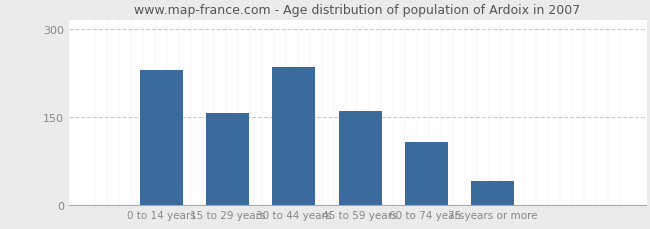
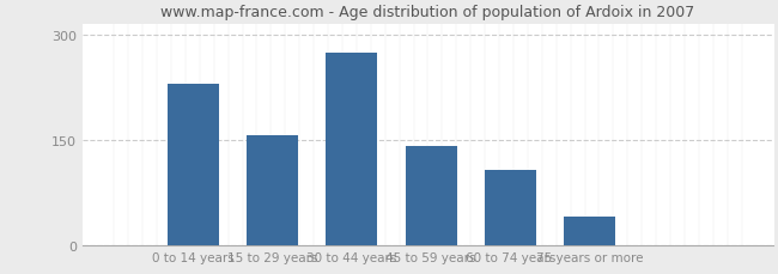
30 to 44 years: 236 -> 274
45 to 59 years: 161 -> 142
